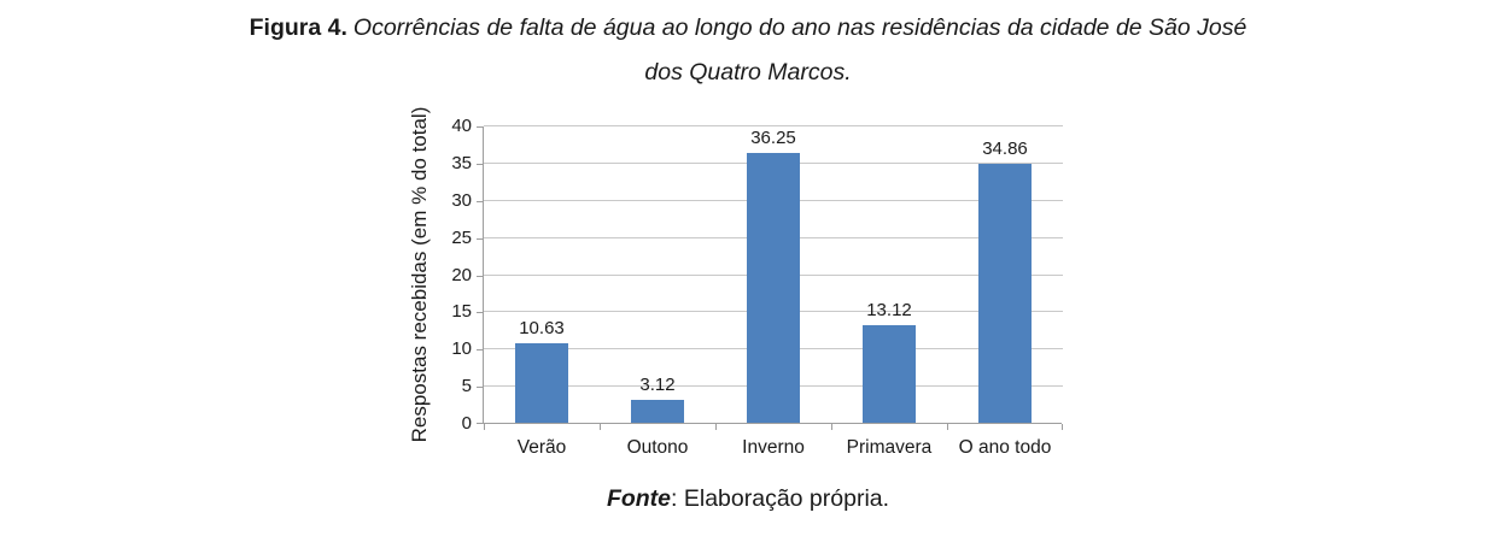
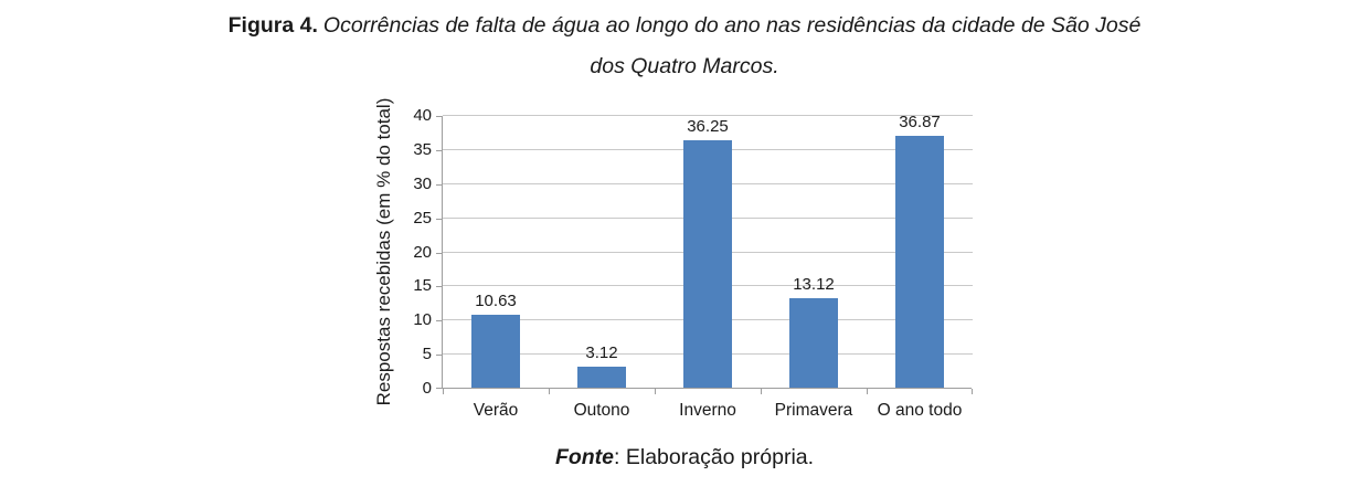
O ano todo: 34.86 -> 36.87
